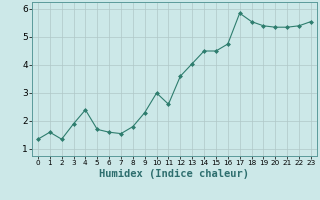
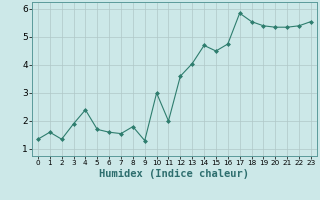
9: 2.30 -> 1.30
11: 2.60 -> 2.00
14: 4.50 -> 4.70
